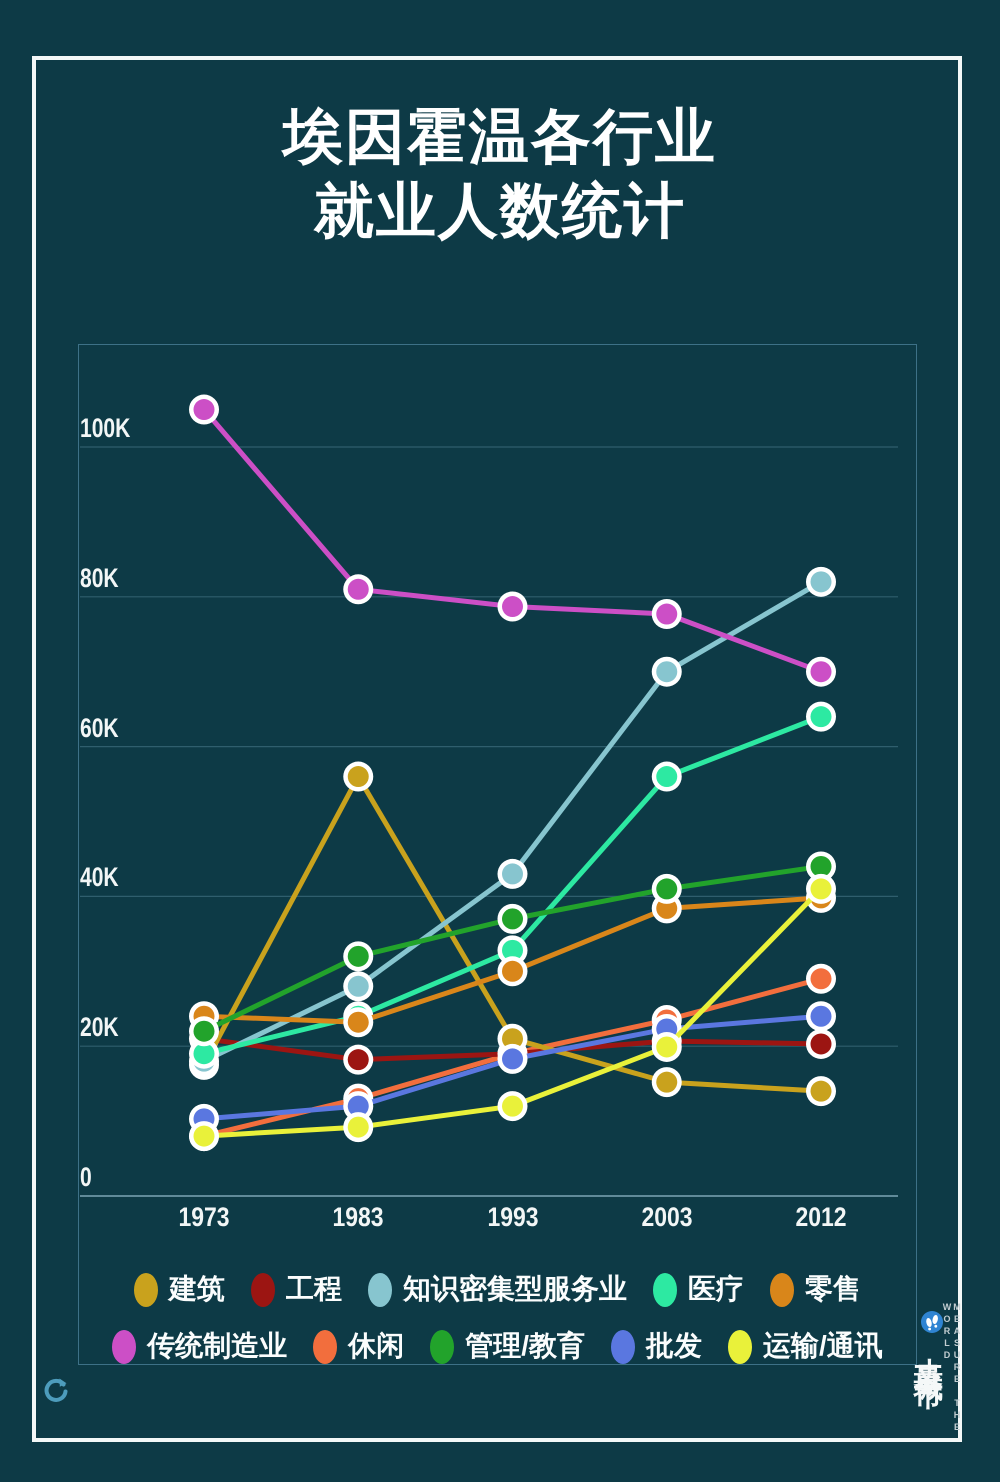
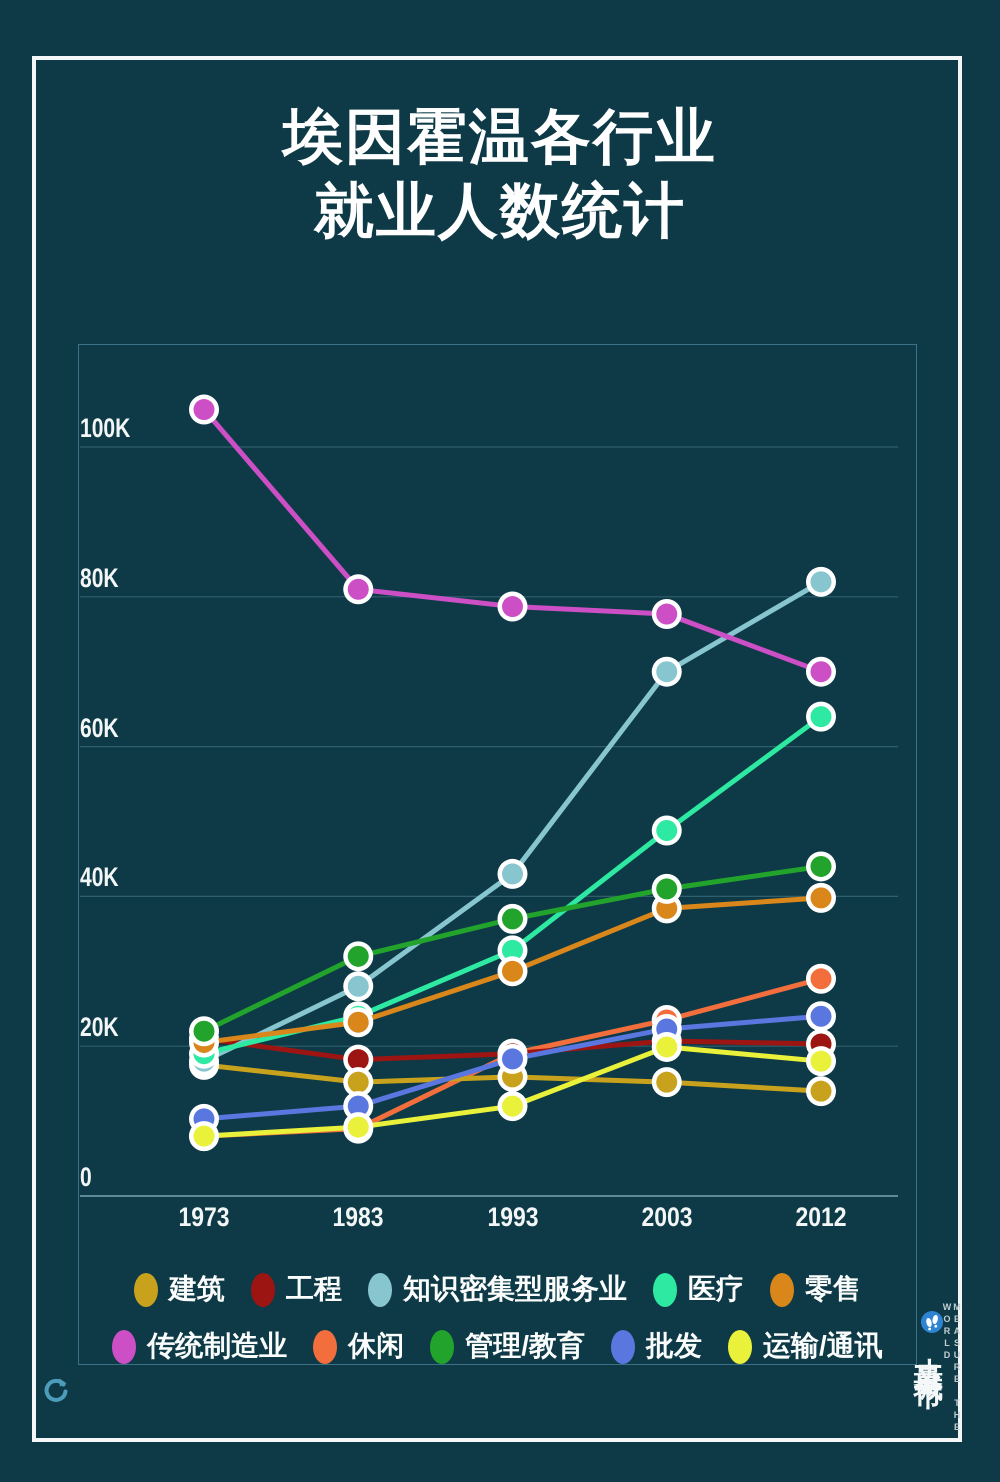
零售/1973: 24K -> 20K
建筑/1983: 56K -> 15K
休闲/1983: 13K -> 9K
建筑/1993: 21K -> 16K
医疗/2003: 56K -> 49K
运输/通讯/2012: 41K -> 18K
